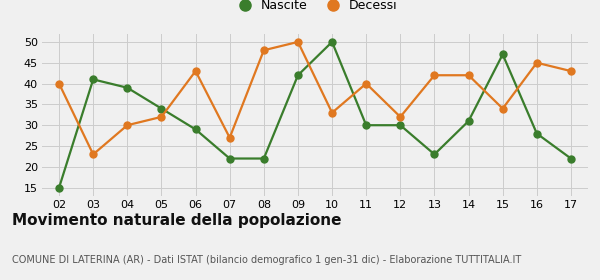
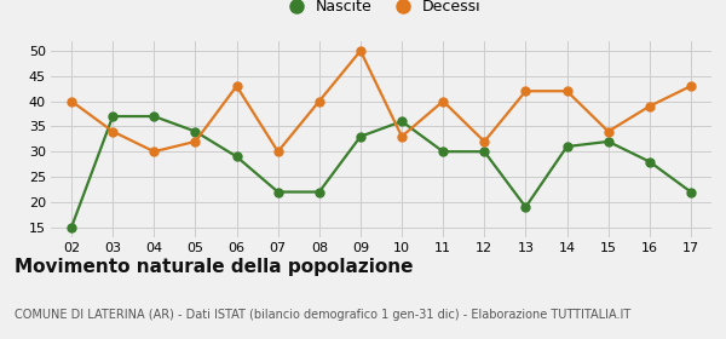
Nascite/03: 41 -> 37
Decessi/03: 23 -> 34
Nascite/04: 39 -> 37
Decessi/07: 27 -> 30
Decessi/08: 48 -> 40
Nascite/09: 42 -> 33
Nascite/10: 50 -> 36
Nascite/13: 23 -> 19
Nascite/15: 47 -> 32
Decessi/16: 45 -> 39
